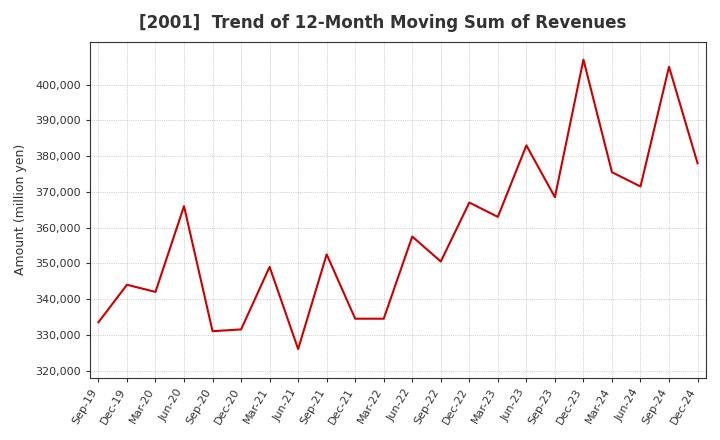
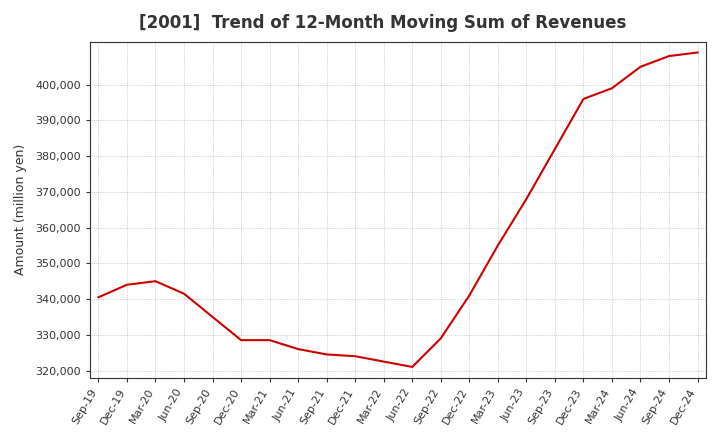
Sep-19: 333,500 -> 340,500
Mar-20: 342,000 -> 345,000
Jun-20: 366,000 -> 341,500
Sep-20: 331,000 -> 335,000
Dec-20: 331,500 -> 328,500
Mar-21: 349,000 -> 328,500
Sep-21: 352,500 -> 324,500
Dec-21: 334,500 -> 324,000
Mar-22: 334,500 -> 322,500
Jun-22: 357,500 -> 321,000
Sep-22: 350,500 -> 329,000
Dec-22: 367,000 -> 341,000
Mar-23: 363,000 -> 355,000
Jun-23: 383,000 -> 368,000
Sep-23: 368,500 -> 382,000
Dec-23: 407,000 -> 396,000
Mar-24: 375,500 -> 399,000
Jun-24: 371,500 -> 405,000
Sep-24: 405,000 -> 408,000
Dec-24: 378,000 -> 409,000
